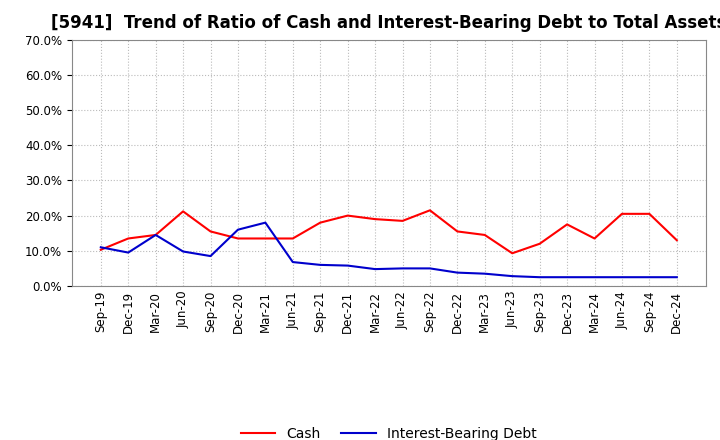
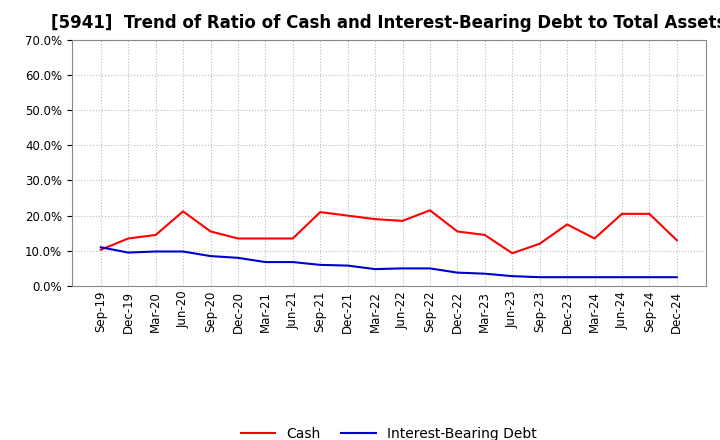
Interest-Bearing Debt/Mar-20: 14.5% -> 9.8%
Interest-Bearing Debt/Dec-20: 16.0% -> 8.0%
Interest-Bearing Debt/Mar-21: 18.0% -> 6.8%
Cash/Sep-21: 18.0% -> 21.0%
